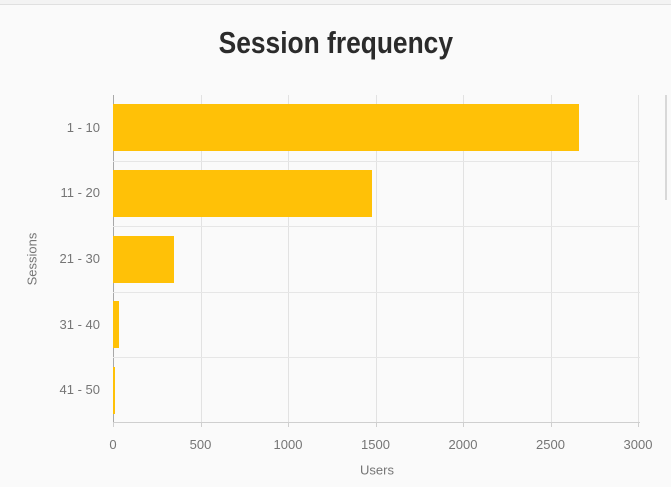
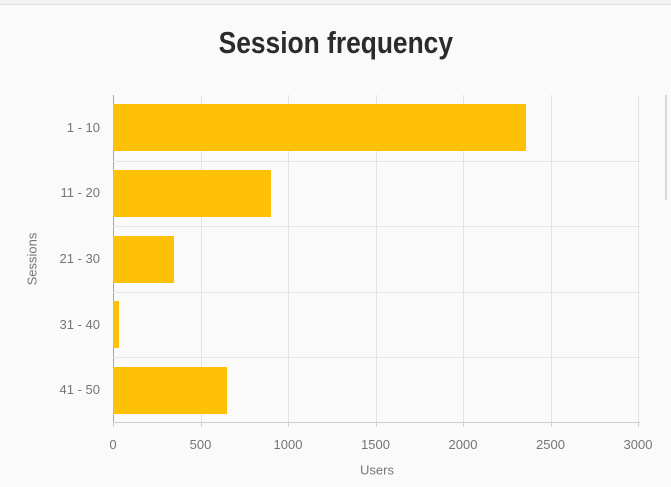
1 - 10: 2660 -> 2360
11 - 20: 1480 -> 900
41 - 50: 10 -> 650
